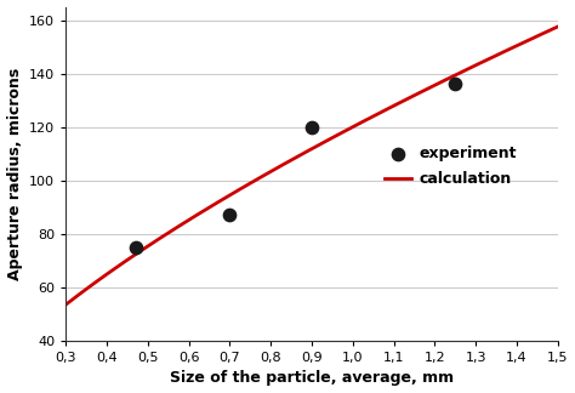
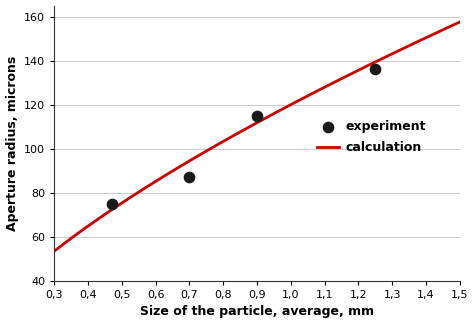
experiment/0,9: 120 -> 115
